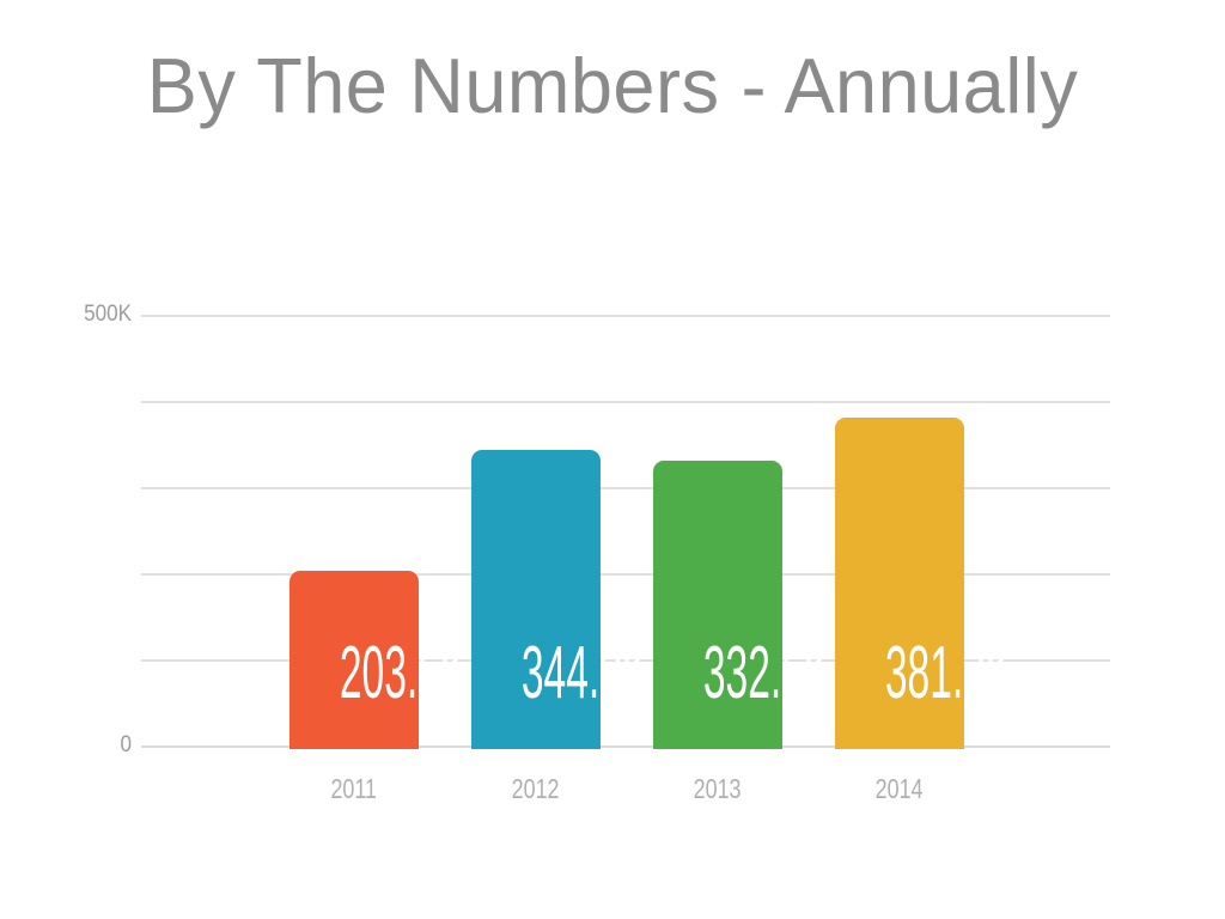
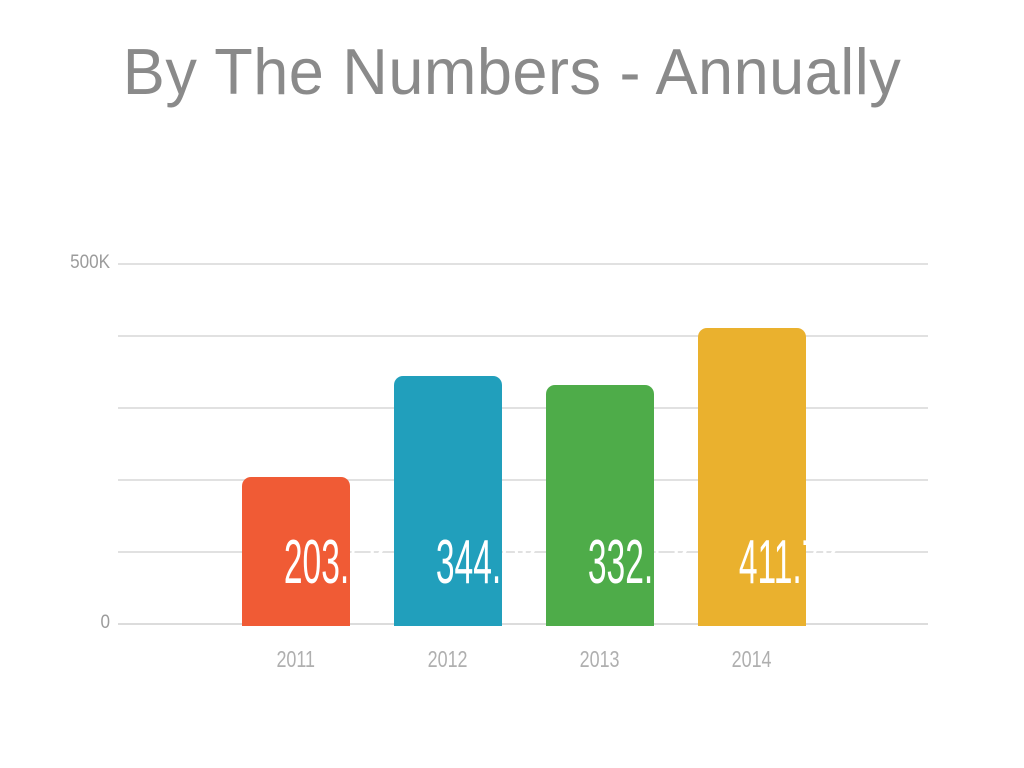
2014: 381.3K -> 411.7K
